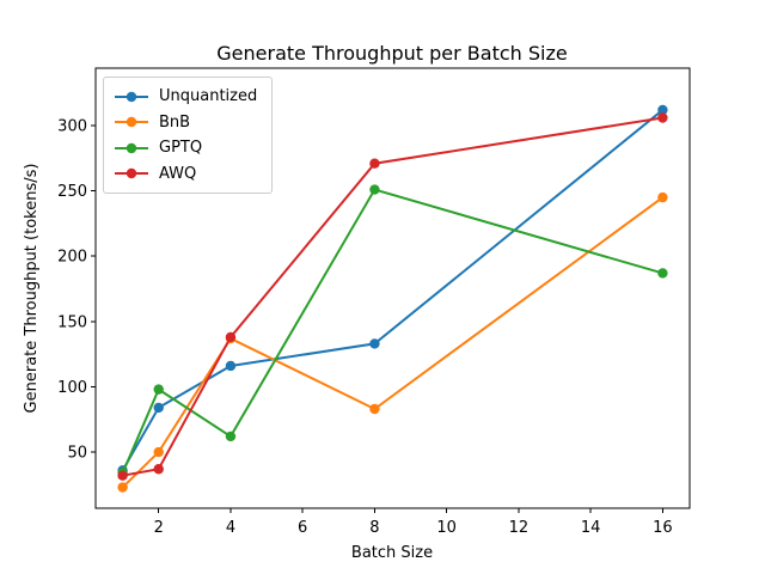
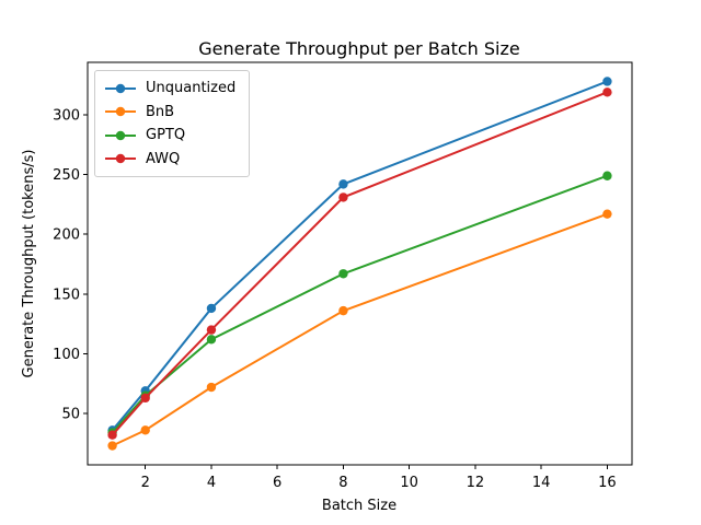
Unquantized/2: 84 -> 69
BnB/2: 50 -> 36
GPTQ/2: 98 -> 65
AWQ/2: 37 -> 63
Unquantized/4: 116 -> 138
BnB/4: 137 -> 72
GPTQ/4: 62 -> 112
AWQ/4: 138 -> 120
Unquantized/8: 133 -> 242
BnB/8: 83 -> 136
GPTQ/8: 251 -> 167
AWQ/8: 271 -> 231
Unquantized/16: 312 -> 328
BnB/16: 245 -> 217
GPTQ/16: 187 -> 249
AWQ/16: 306 -> 319
